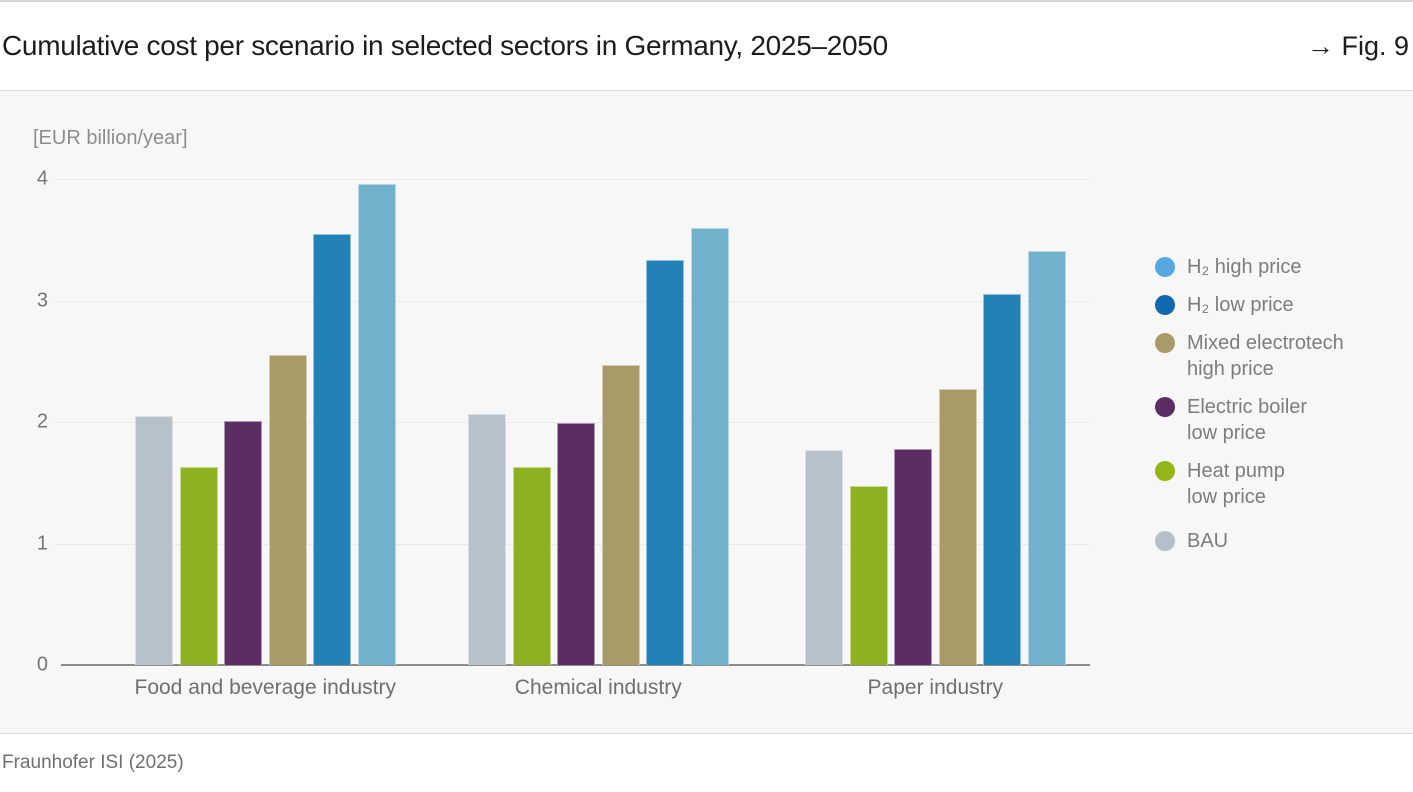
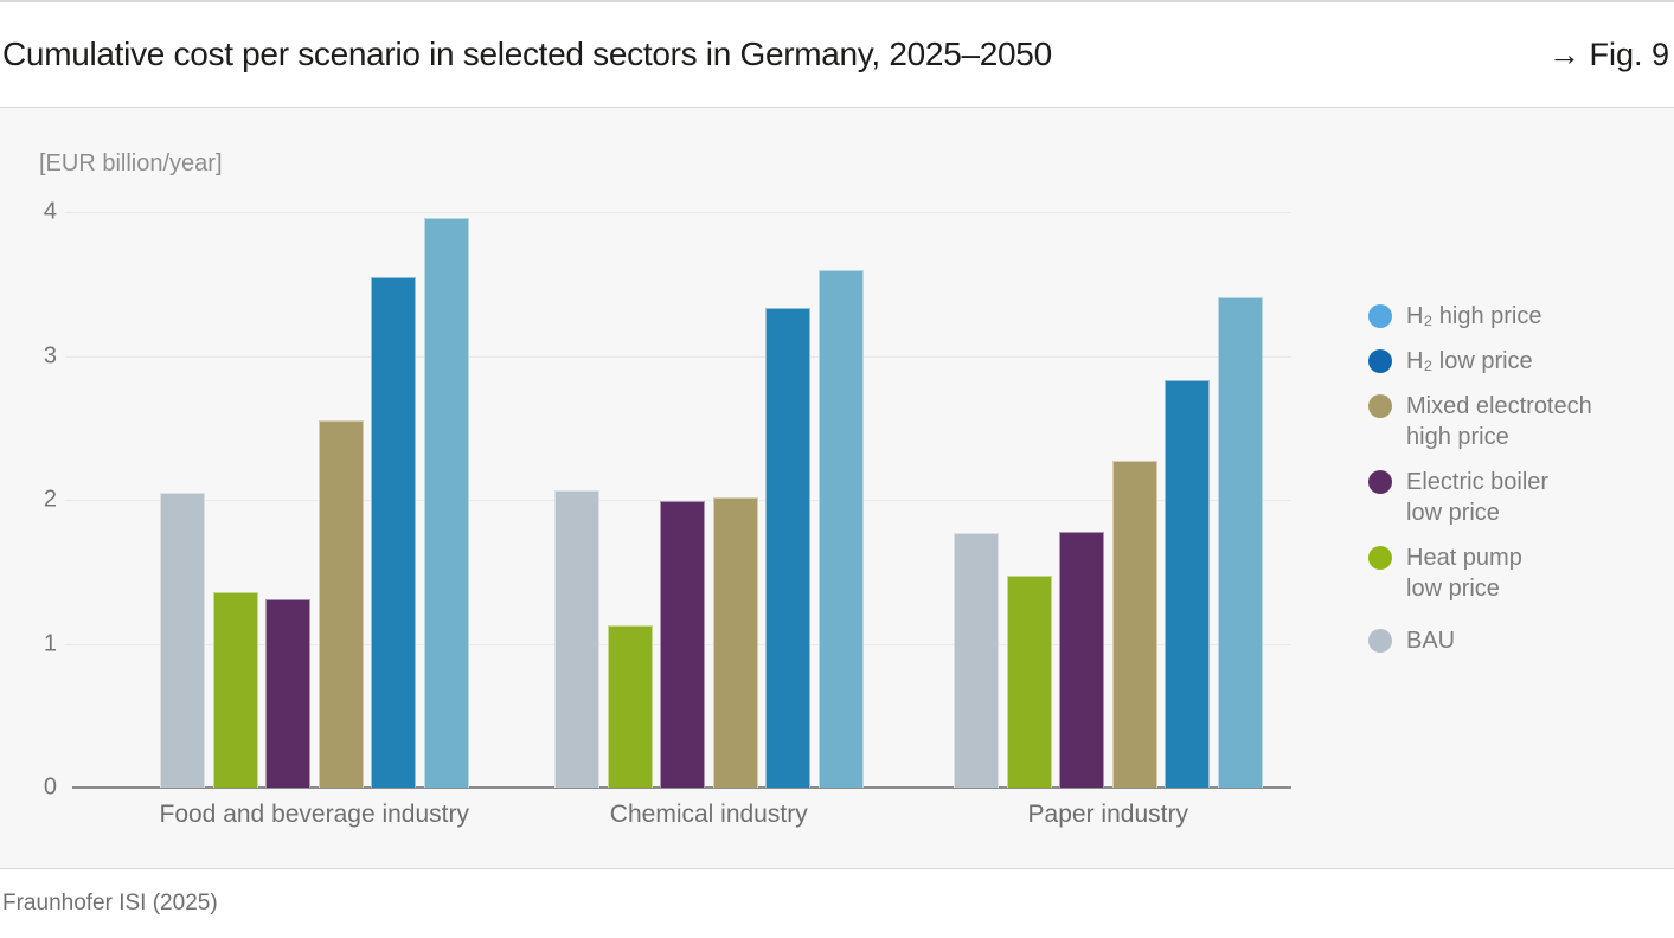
Heat pump low price/Food and beverage industry: 1.63 -> 1.36
Electric boiler low price/Food and beverage industry: 2.01 -> 1.31
Heat pump low price/Chemical industry: 1.63 -> 1.13
Mixed electrotech high price/Chemical industry: 2.47 -> 2.02
H₂ low price/Paper industry: 3.05 -> 2.83
